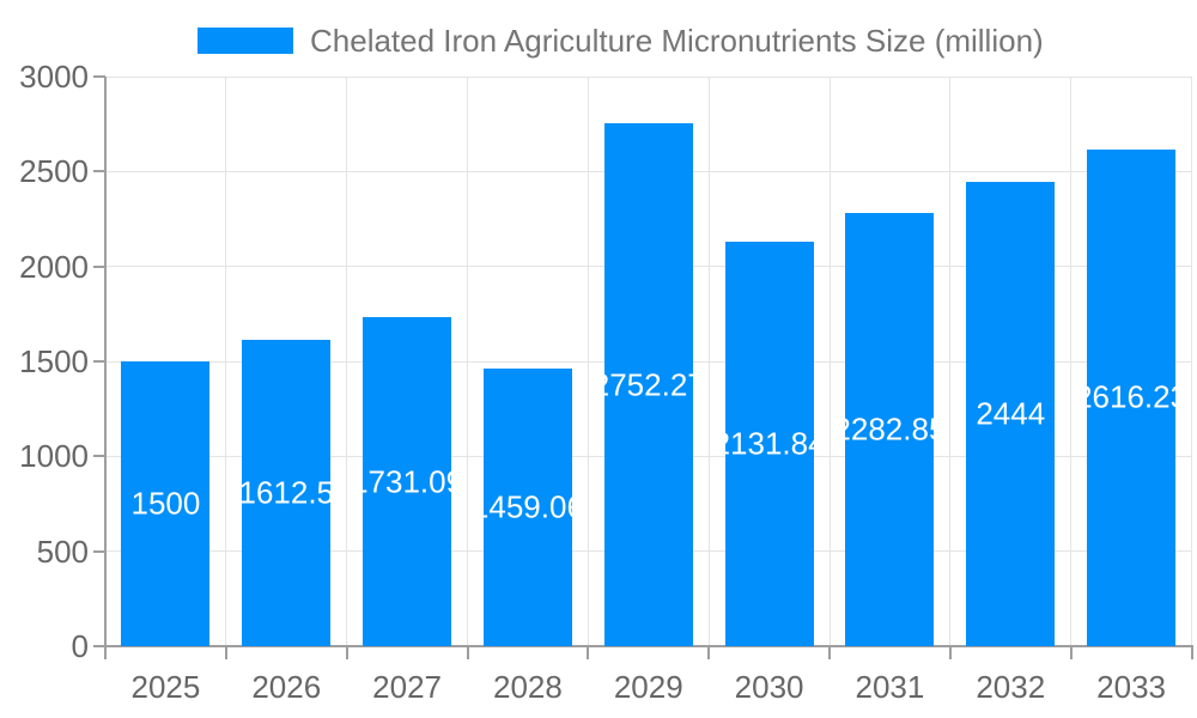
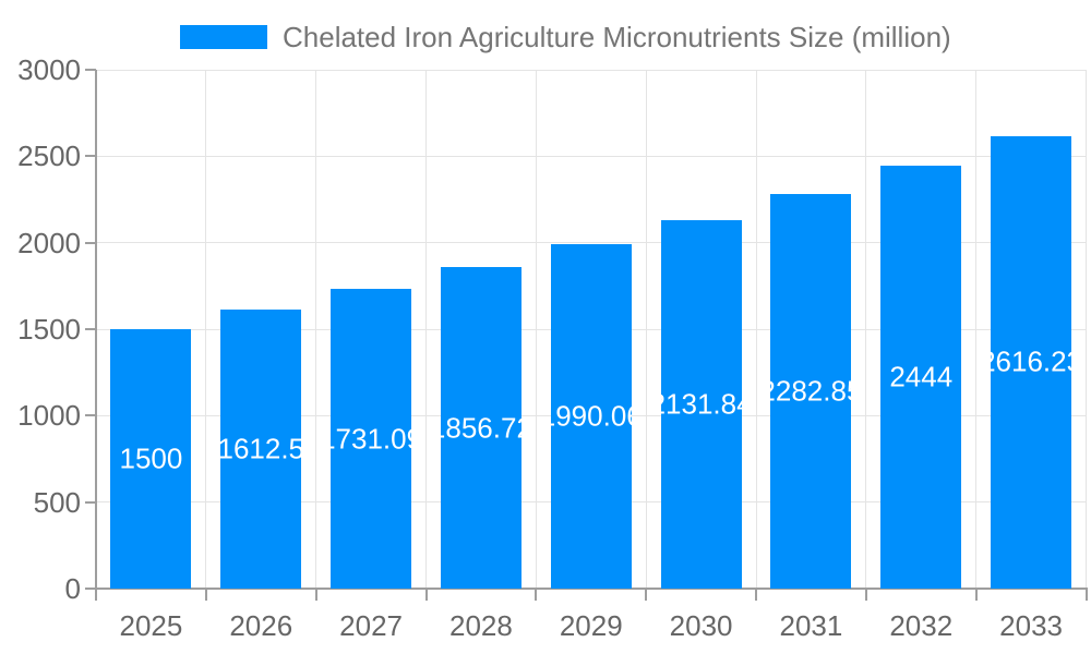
2028: 1459.06 -> 1856.72
2029: 2752.27 -> 1990.06
